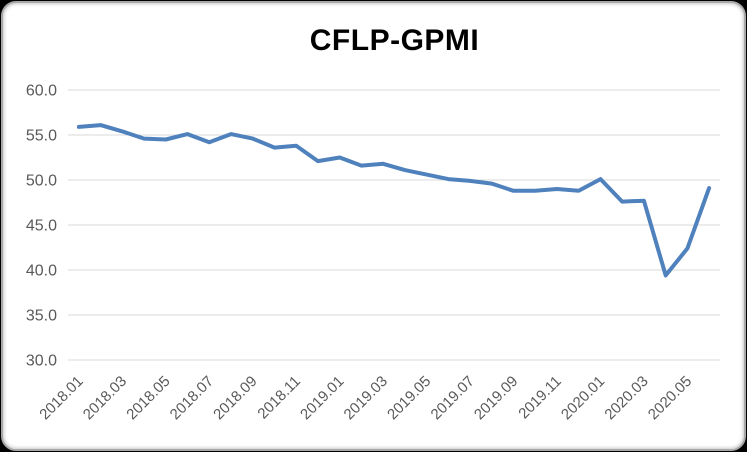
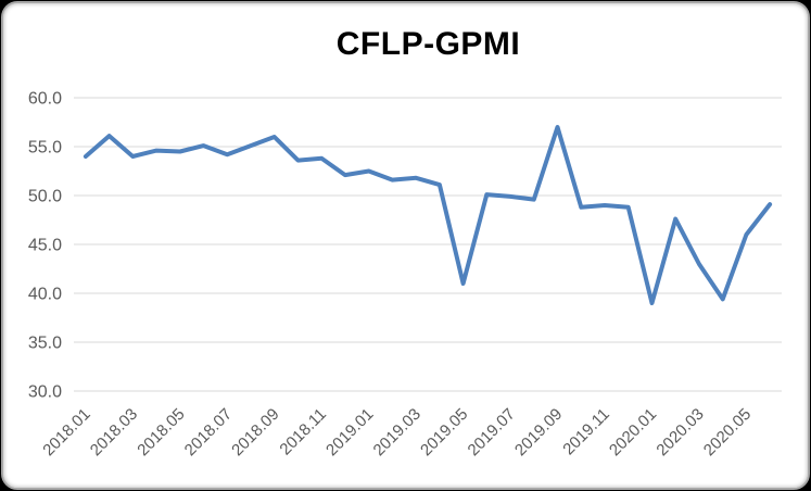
2018.01: 56 -> 54
2018.03: 55 -> 54
2018.09: 55 -> 56
2019.05: 51 -> 41
2019.09: 49 -> 57
2020.01: 50 -> 39
2020.03: 48 -> 43
2020.05: 42 -> 46
